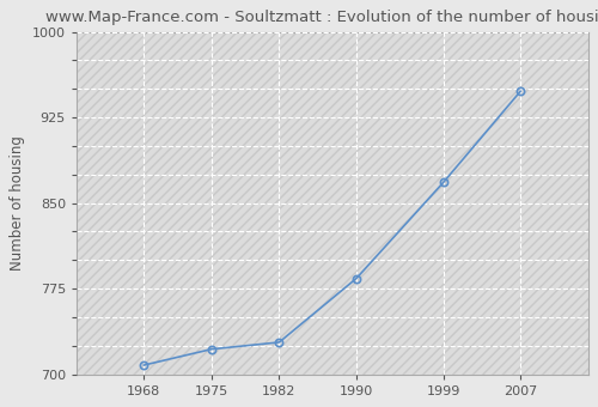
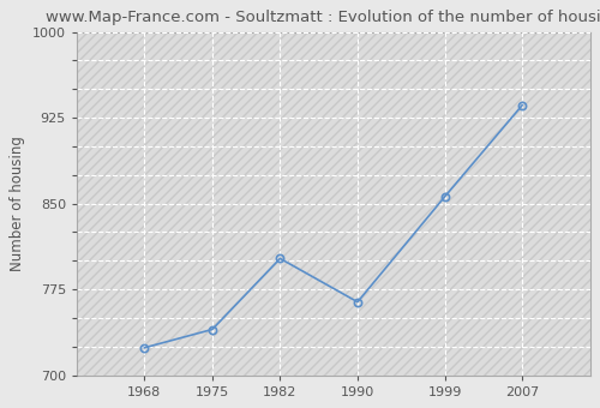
1968: 708 -> 724
1975: 722 -> 740
1982: 728 -> 802
1990: 784 -> 764
1999: 868 -> 856
2007: 948 -> 936
